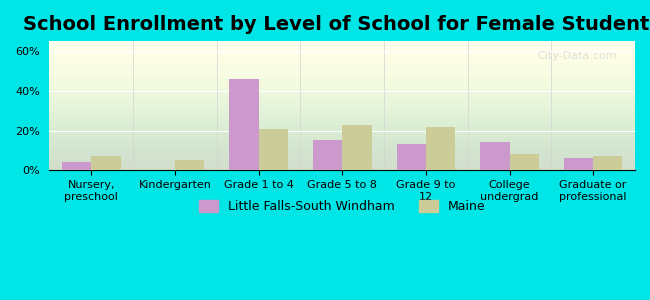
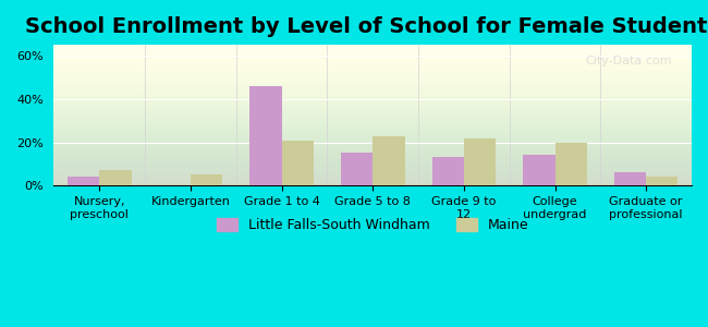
Maine/College undergrad: 8% -> 20%
Maine/Graduate or professional: 7% -> 4%
